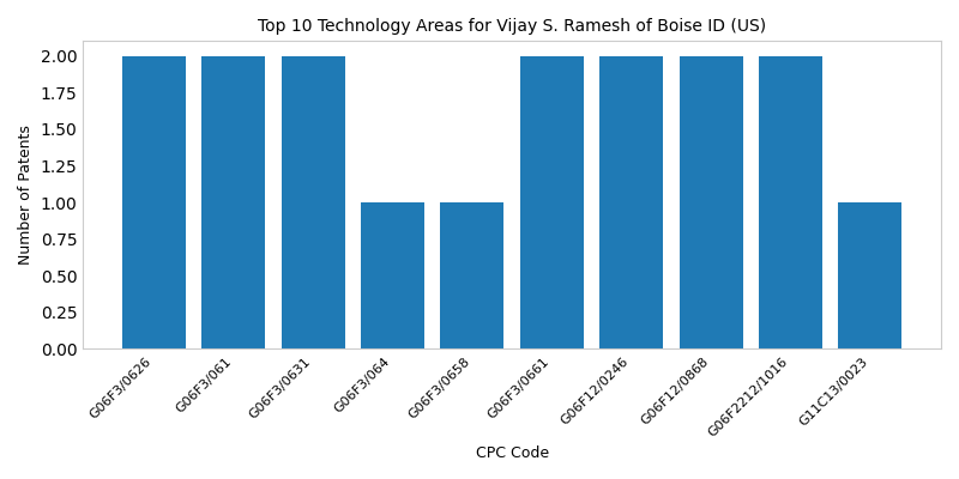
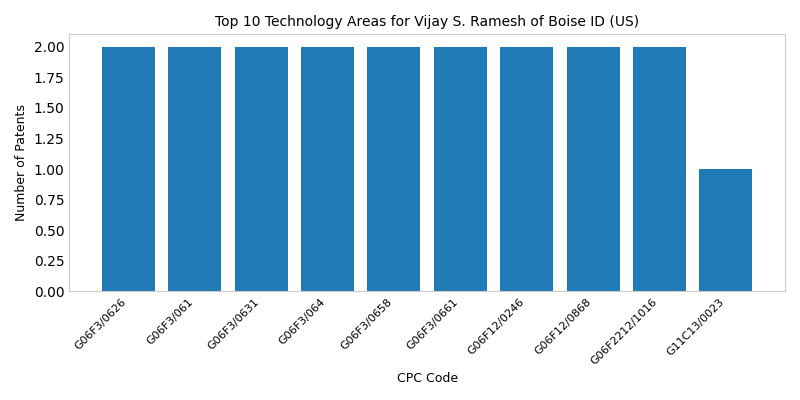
G06F3/064: 1 -> 2
G06F3/0658: 1 -> 2
